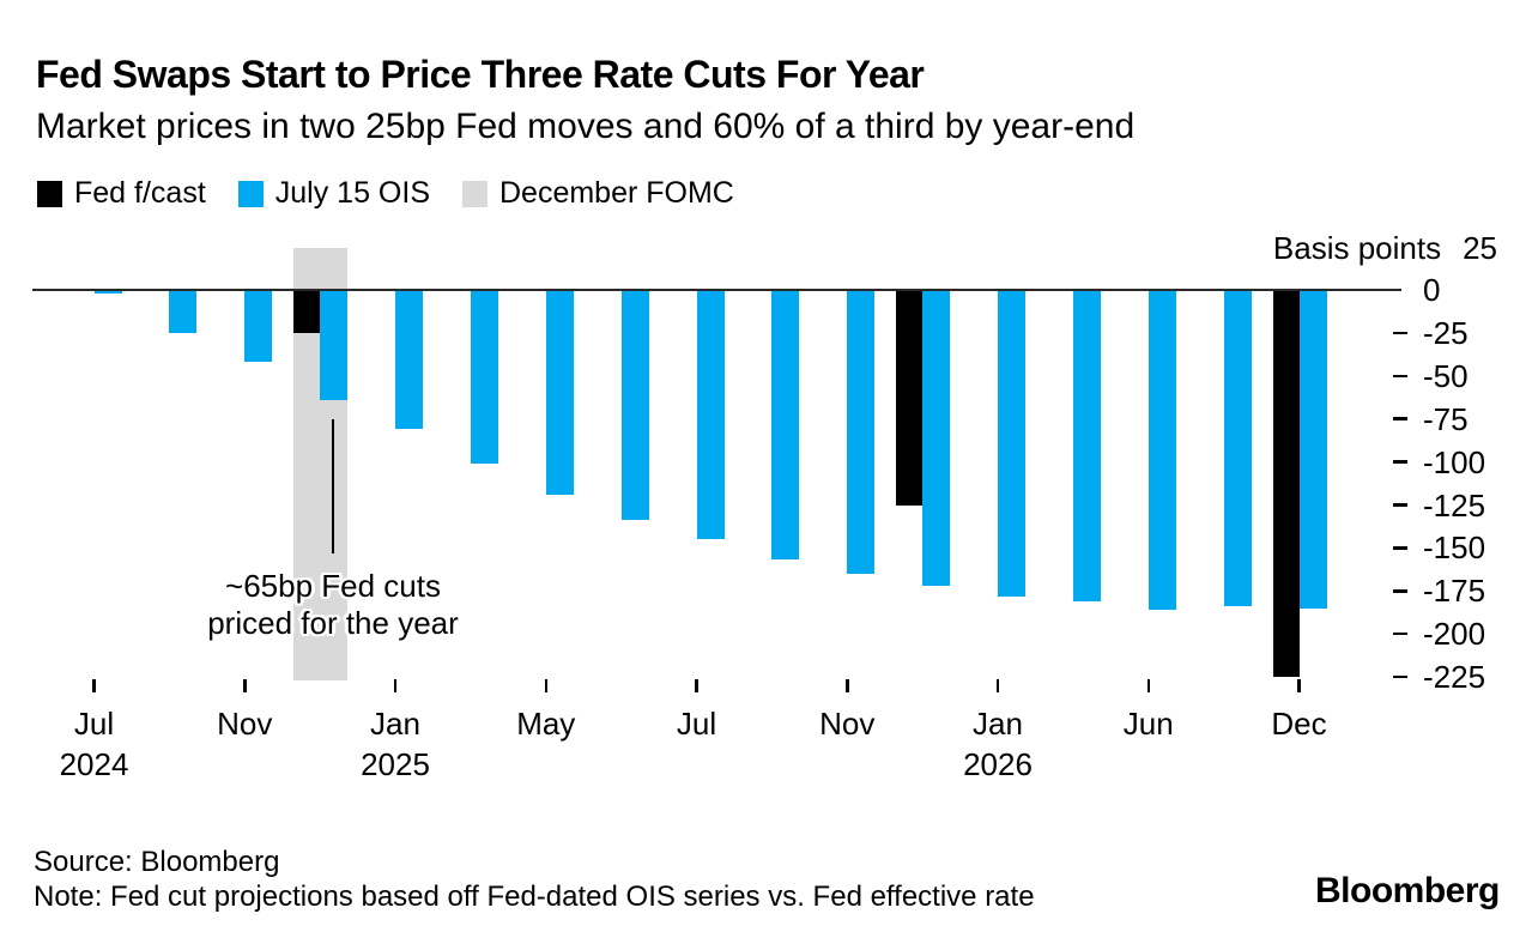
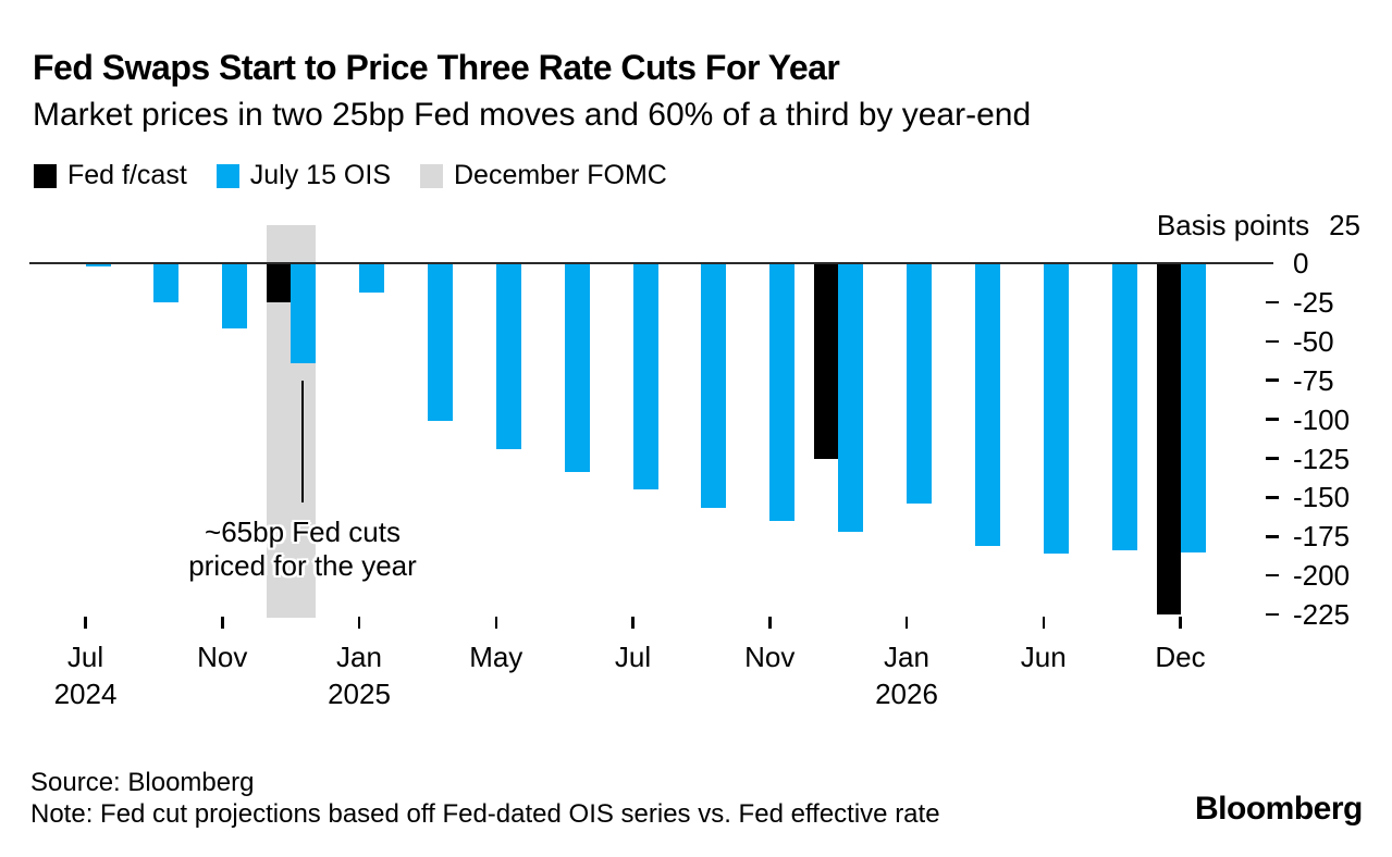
July 15 OIS/Jan 2025: -81 -> -19
July 15 OIS/Jan 2026: -178 -> -154
